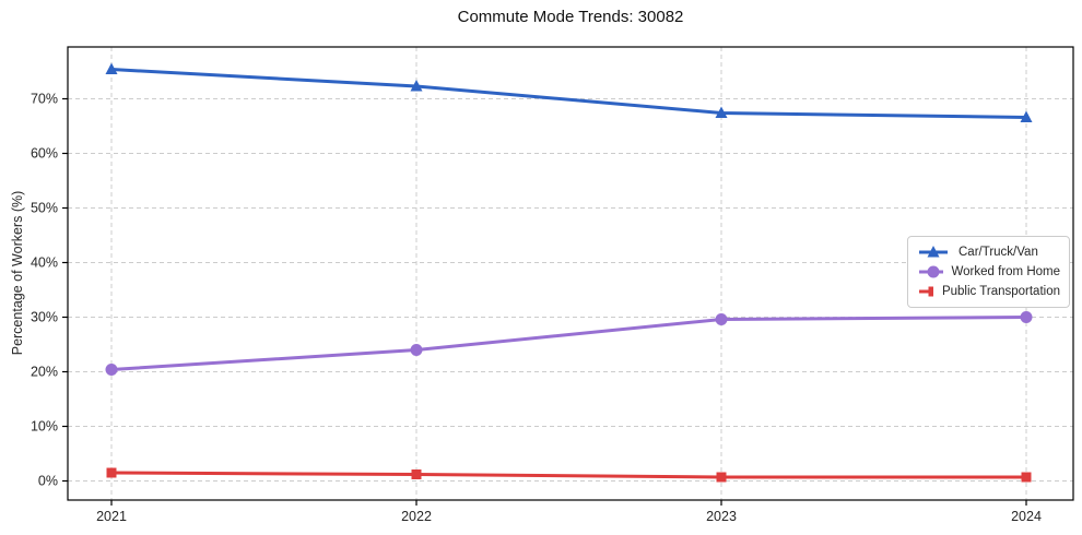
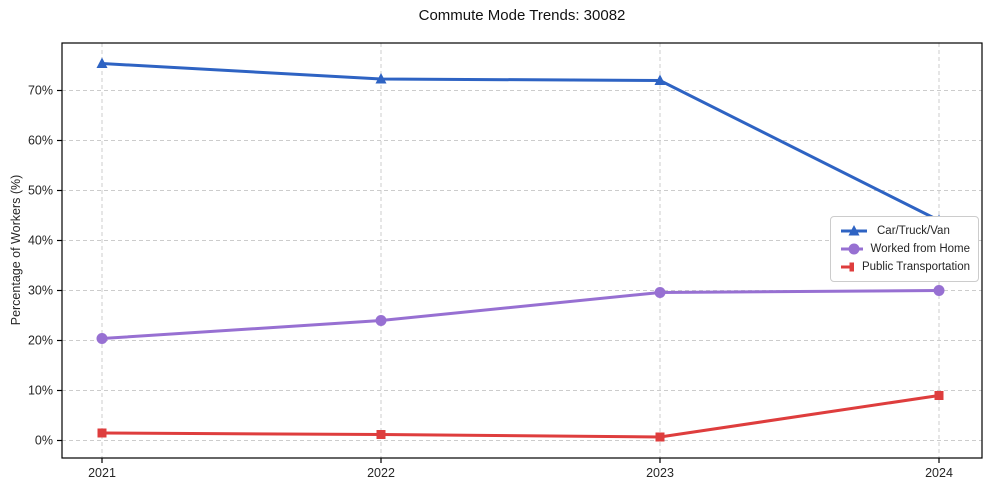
Car/Truck/Van/2023: 67% -> 72%
Car/Truck/Van/2024: 67% -> 44%
Public Transportation/2024: 1% -> 9%
